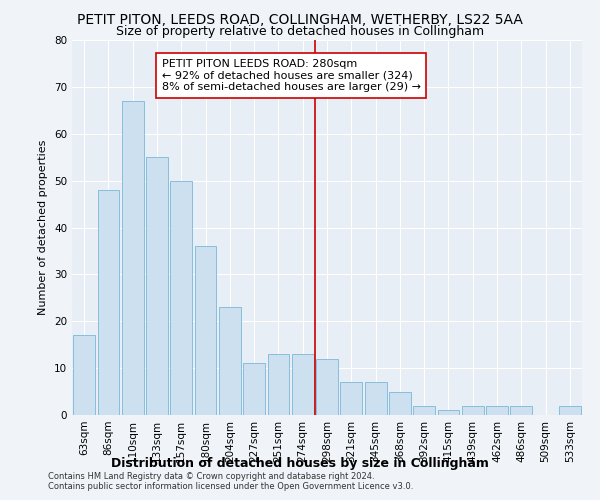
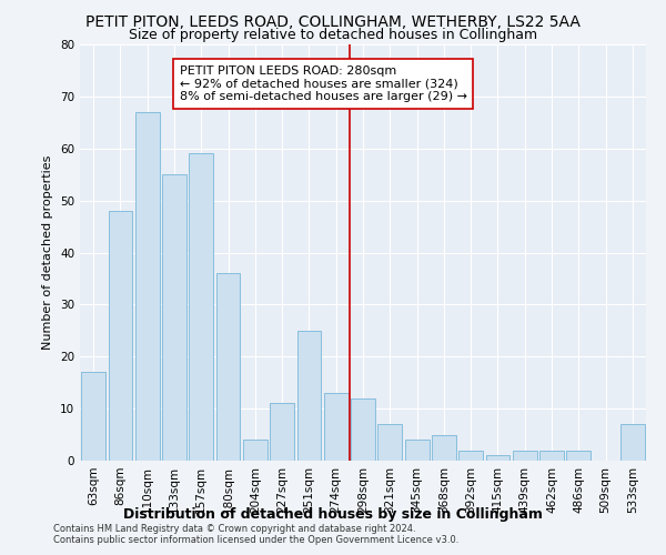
157sqm: 50 -> 59
204sqm: 23 -> 4
251sqm: 13 -> 25
345sqm: 7 -> 4
533sqm: 2 -> 7
